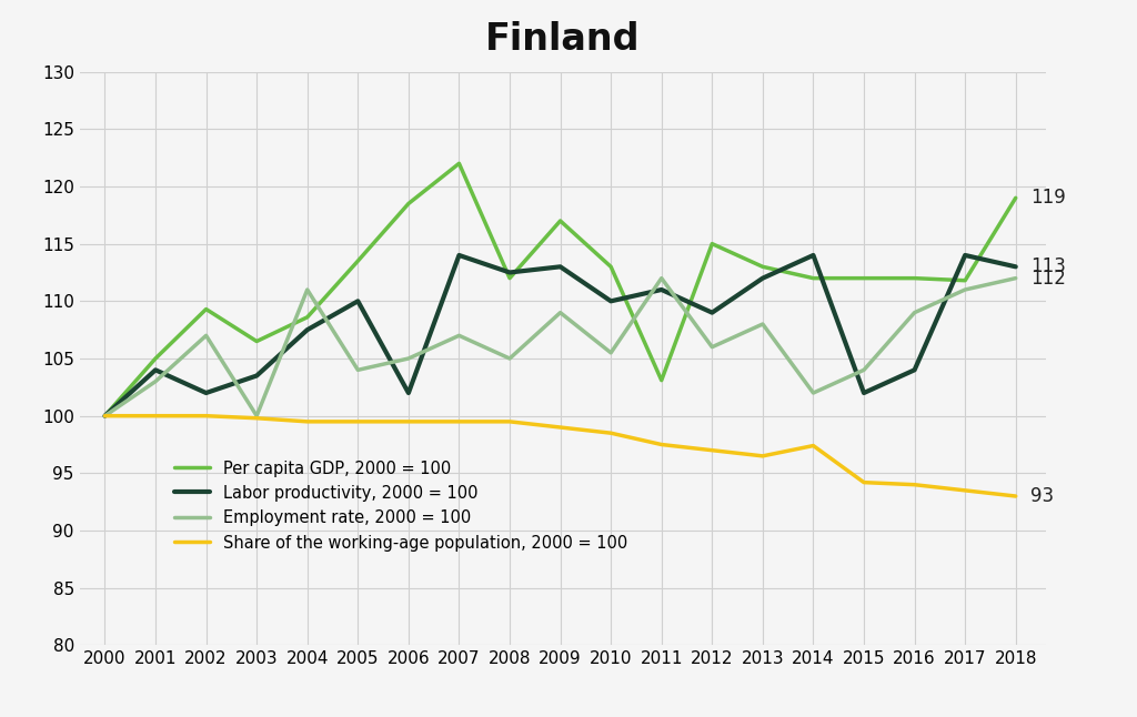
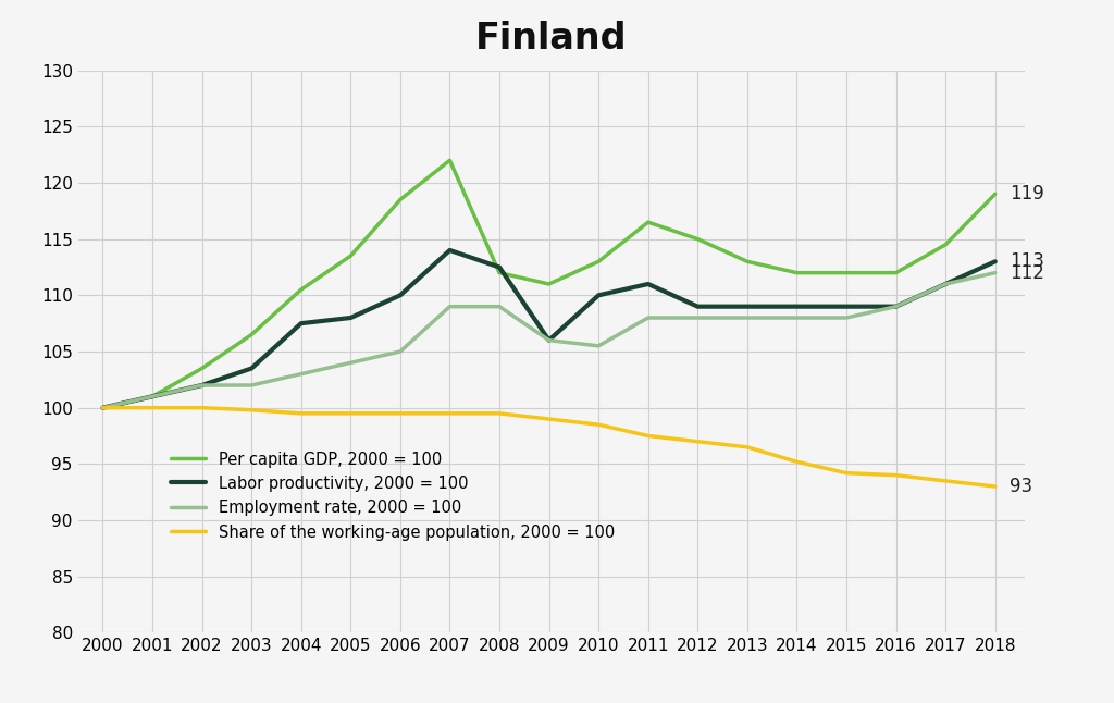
Per capita GDP, 2000 = 100/2001: 105.0 -> 101.0
Labor productivity, 2000 = 100/2001: 104.0 -> 101.0
Employment rate, 2000 = 100/2001: 103.0 -> 101.0
Per capita GDP, 2000 = 100/2002: 109.3 -> 103.5
Employment rate, 2000 = 100/2002: 107.0 -> 102.0
Employment rate, 2000 = 100/2003: 100.0 -> 102.0
Per capita GDP, 2000 = 100/2004: 108.6 -> 110.5
Employment rate, 2000 = 100/2004: 111.0 -> 103.0
Labor productivity, 2000 = 100/2005: 110.0 -> 108.0
Labor productivity, 2000 = 100/2006: 102.0 -> 110.0
Employment rate, 2000 = 100/2007: 107.0 -> 109.0
Employment rate, 2000 = 100/2008: 105.0 -> 109.0
Per capita GDP, 2000 = 100/2009: 117.0 -> 111.0
Labor productivity, 2000 = 100/2009: 113.0 -> 106.0
Employment rate, 2000 = 100/2009: 109.0 -> 106.0
Per capita GDP, 2000 = 100/2011: 103.1 -> 116.5
Employment rate, 2000 = 100/2011: 112.0 -> 108.0
Employment rate, 2000 = 100/2012: 106.0 -> 108.0
Labor productivity, 2000 = 100/2013: 112.0 -> 109.0
Labor productivity, 2000 = 100/2014: 114.0 -> 109.0
Employment rate, 2000 = 100/2014: 102.0 -> 108.0
Share of the working-age population, 2000 = 100/2014: 97.4 -> 95.2
Labor productivity, 2000 = 100/2015: 102.0 -> 109.0
Employment rate, 2000 = 100/2015: 104.0 -> 108.0
Labor productivity, 2000 = 100/2016: 104.0 -> 109.0
Per capita GDP, 2000 = 100/2017: 111.8 -> 114.5
Labor productivity, 2000 = 100/2017: 114.0 -> 111.0
